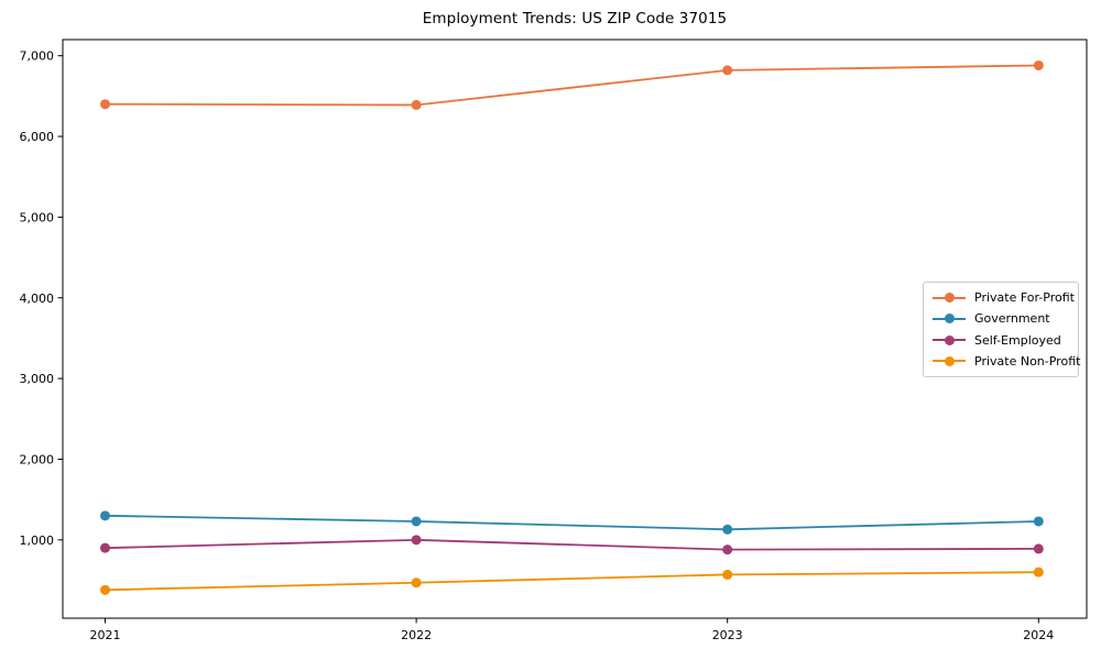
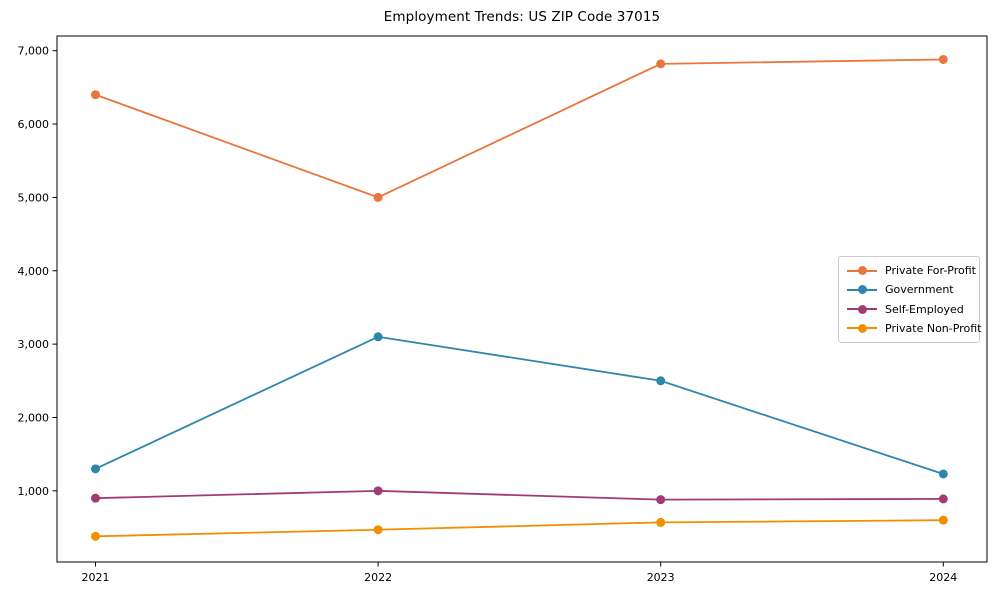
Private For-Profit/2022: 6400 -> 5000
Government/2022: 1200 -> 3100
Government/2023: 1100 -> 2500
